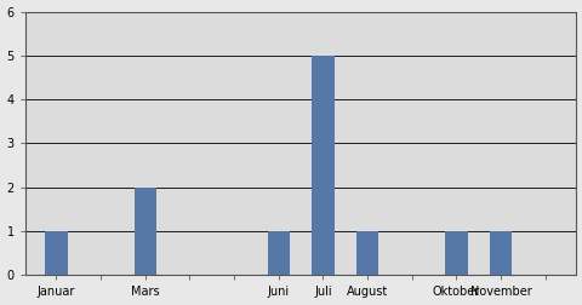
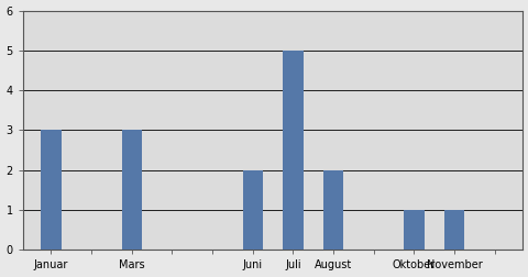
Januar: 1 -> 3
Mars: 2 -> 3
Juni: 1 -> 2
August: 1 -> 2
